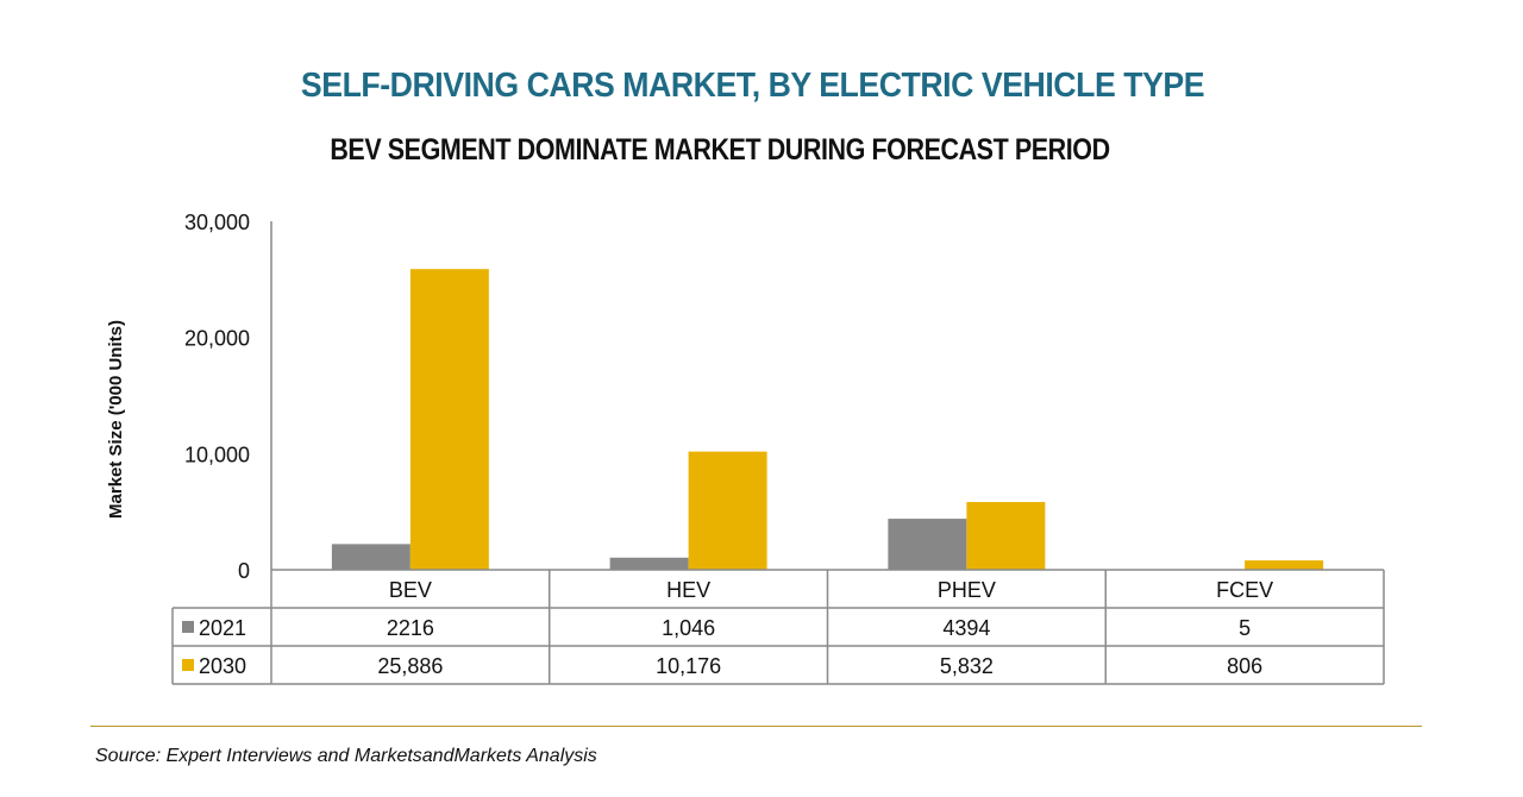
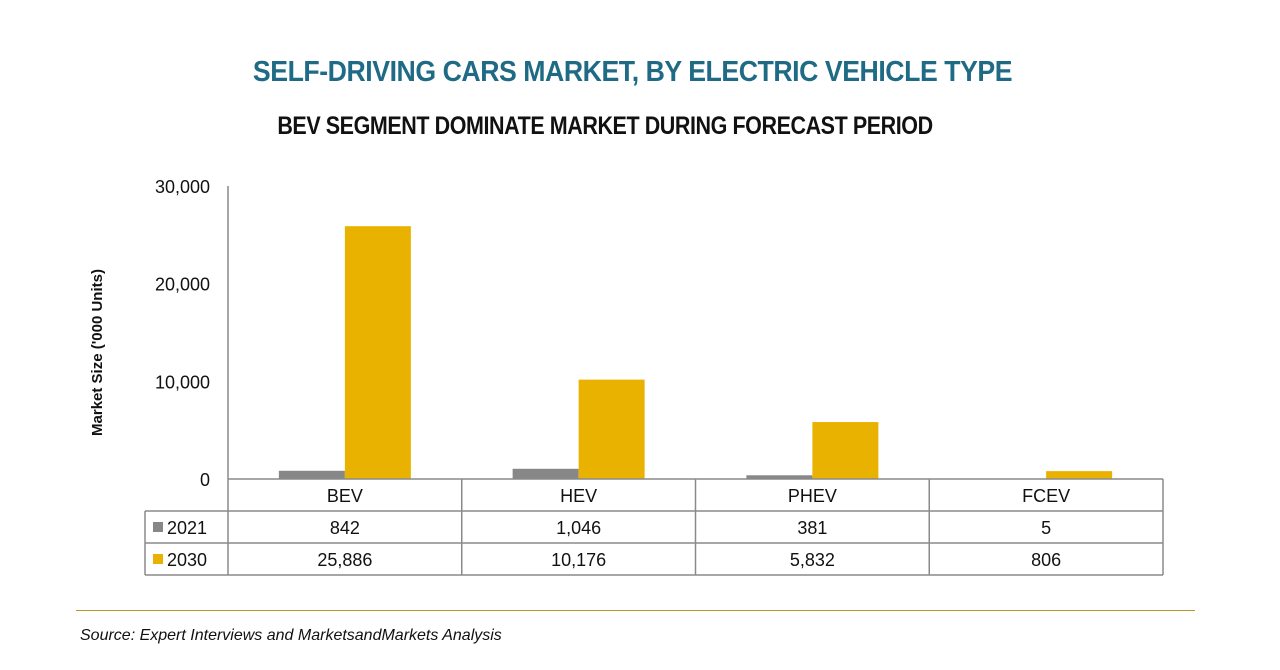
2021/BEV: 2216 -> 842
2021/PHEV: 4394 -> 381
